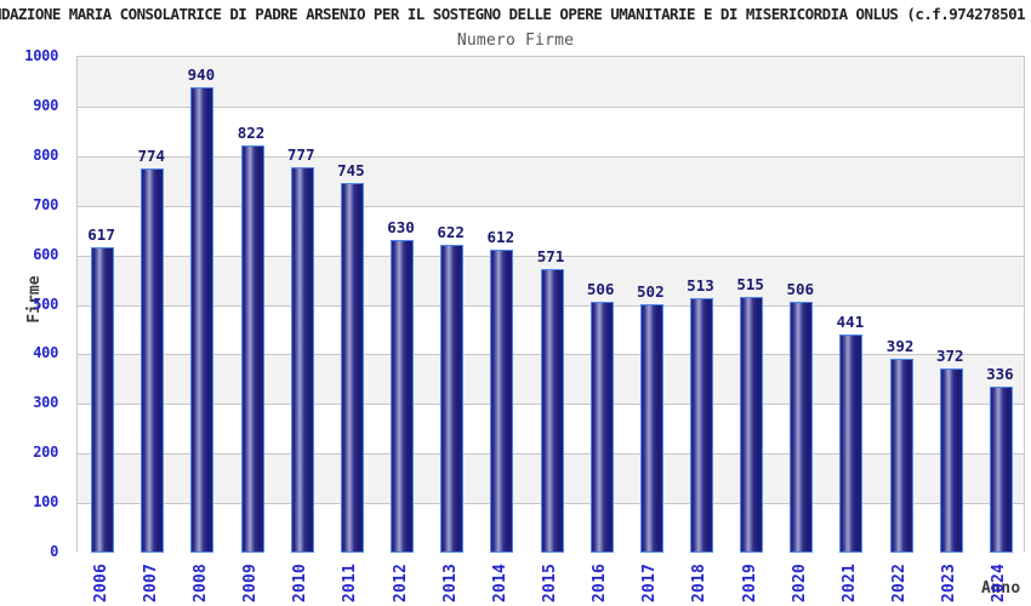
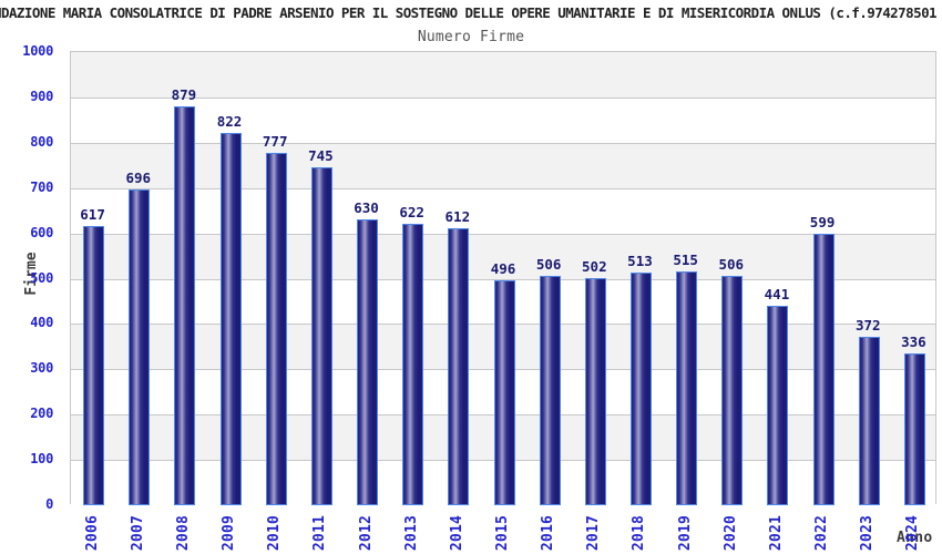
2007: 774 -> 696
2008: 940 -> 879
2015: 571 -> 496
2022: 392 -> 599
